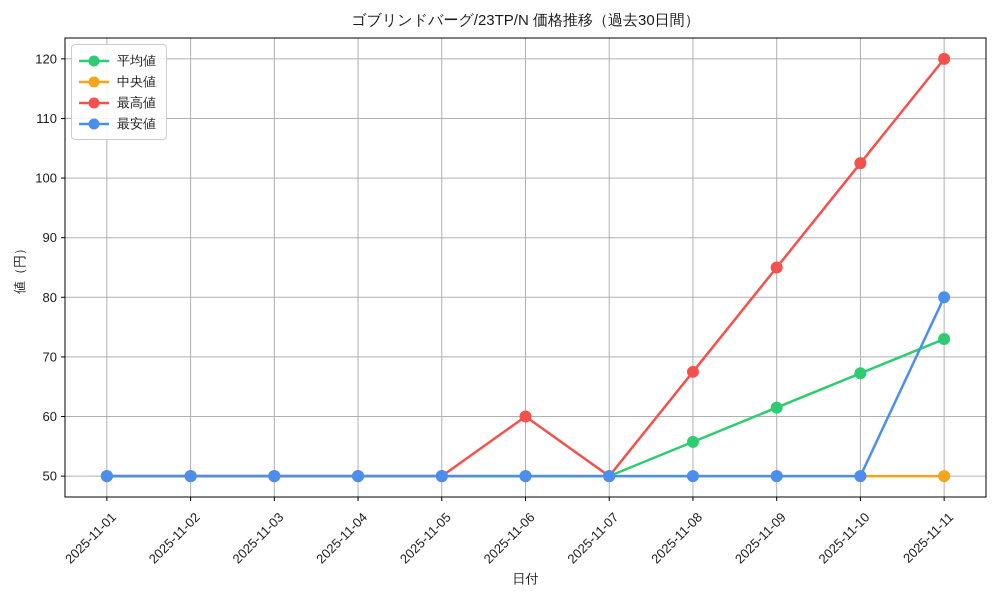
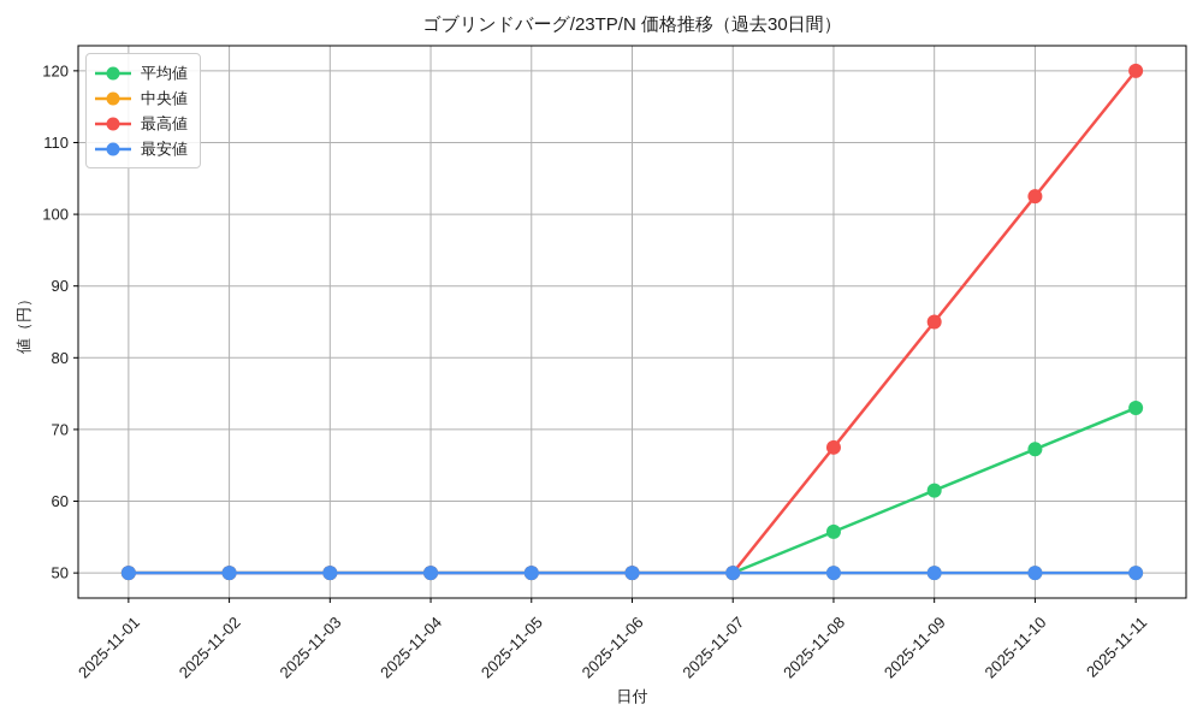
最高値/2025-11-06: 60 -> 50
最安値/2025-11-11: 80 -> 50
